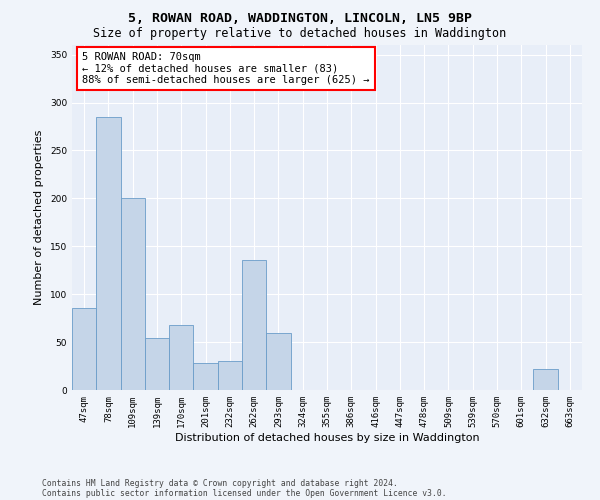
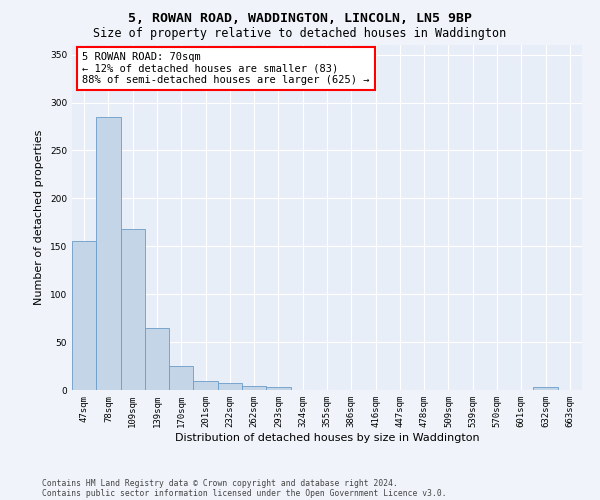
47sqm: 86 -> 155
109sqm: 200 -> 168
139sqm: 54 -> 65
170sqm: 68 -> 25
201sqm: 28 -> 9
232sqm: 30 -> 7
262sqm: 136 -> 4
293sqm: 60 -> 3
632sqm: 22 -> 3
